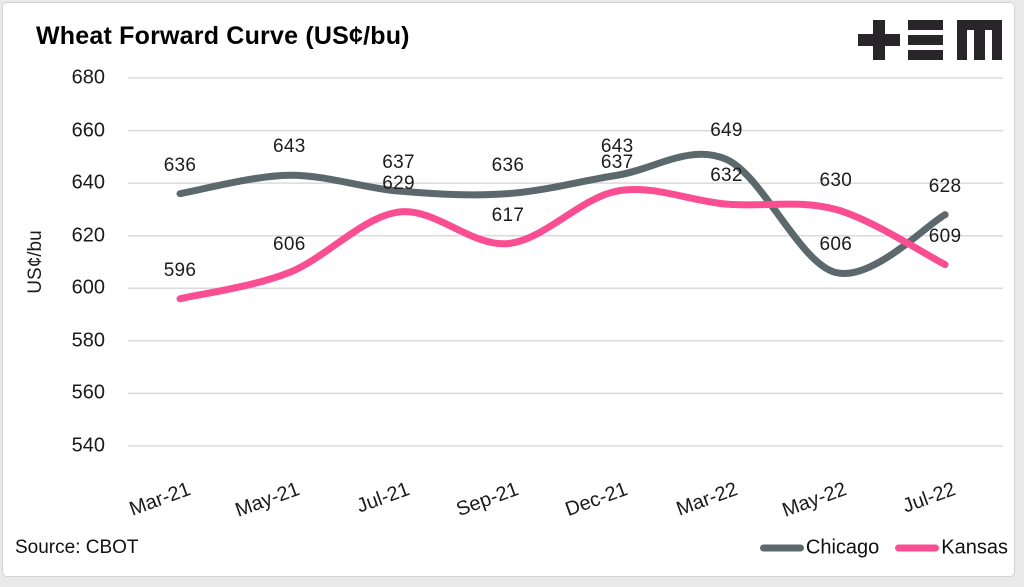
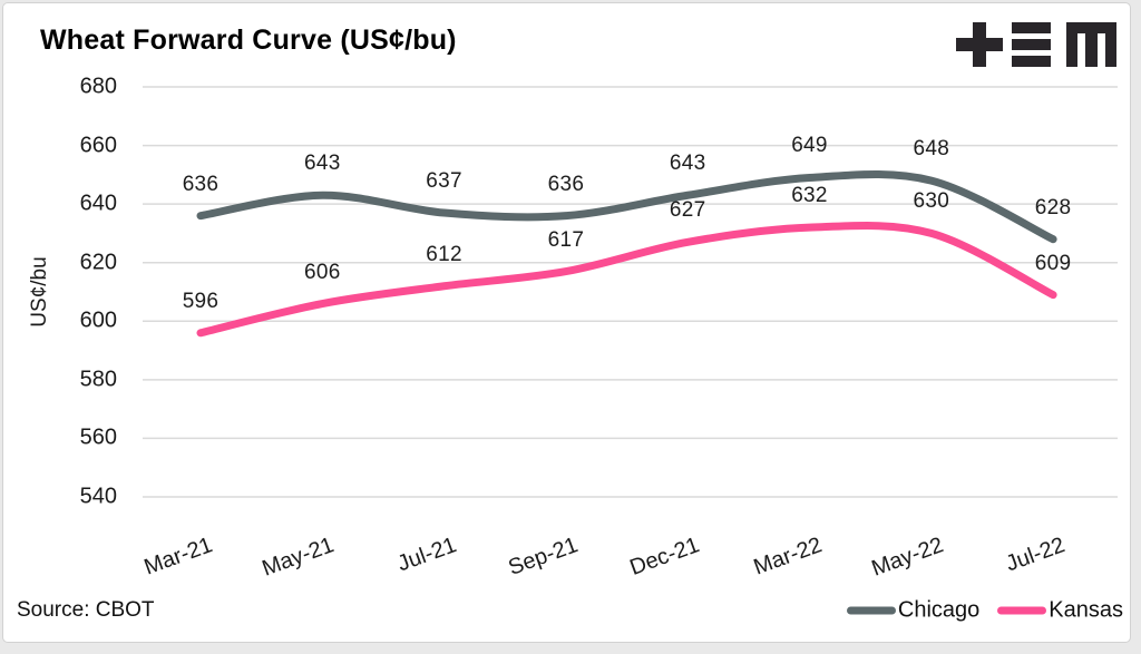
Kansas/Jul-21: 629 -> 612
Kansas/Dec-21: 637 -> 627
Chicago/May-22: 606 -> 648
